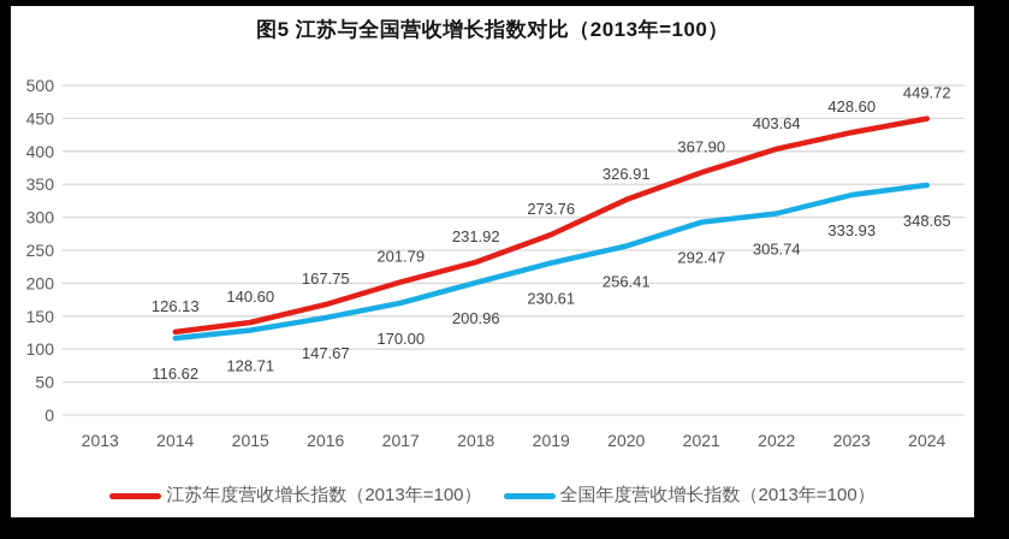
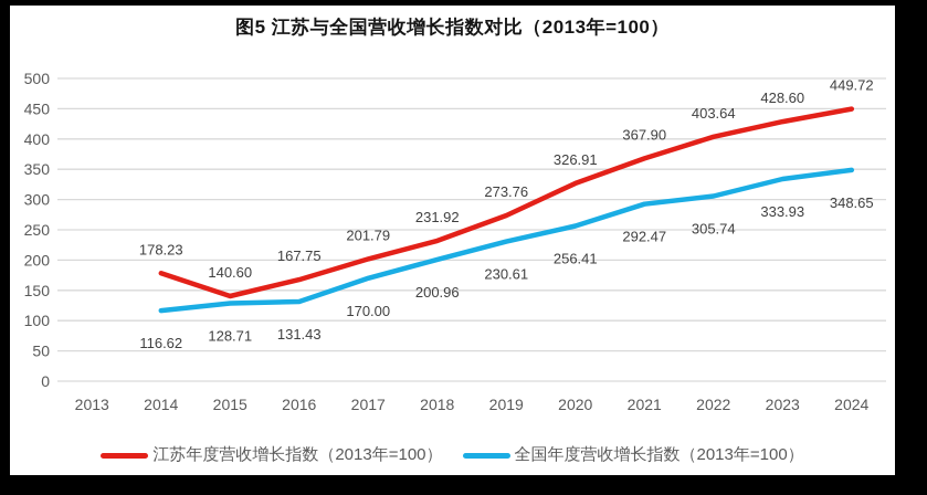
江苏年度营收增长指数（2013年=100）/2014: 126.13 -> 178.23
全国年度营收增长指数（2013年=100）/2016: 147.67 -> 131.43
